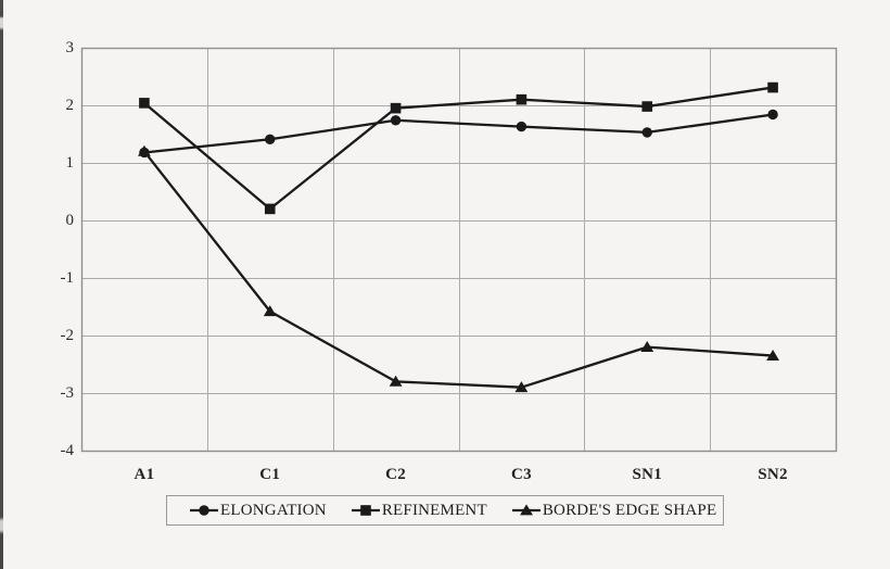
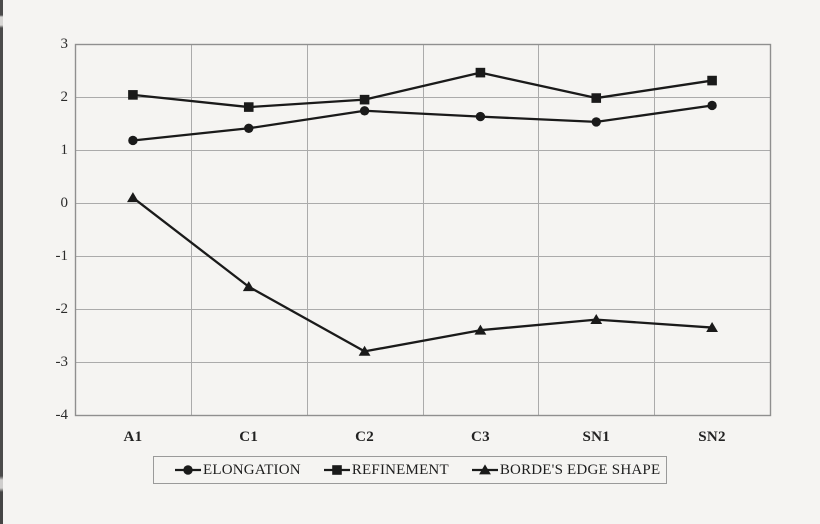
BORDE'S EDGE SHAPE/A1: 1.2 -> 0.1
REFINEMENT/C1: 0.2 -> 1.8
REFINEMENT/C3: 2.1 -> 2.5
BORDE'S EDGE SHAPE/C3: -2.9 -> -2.4
